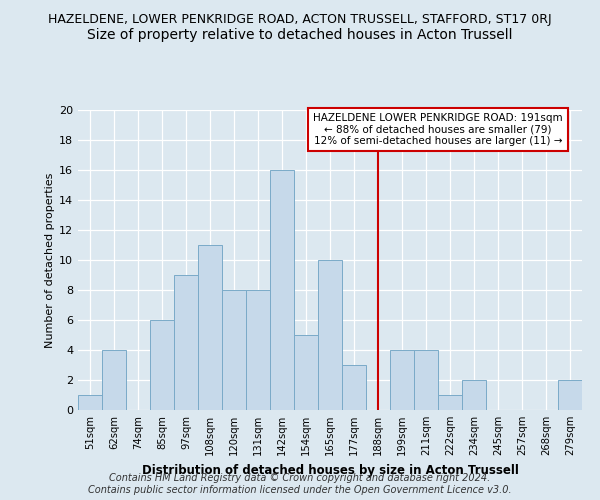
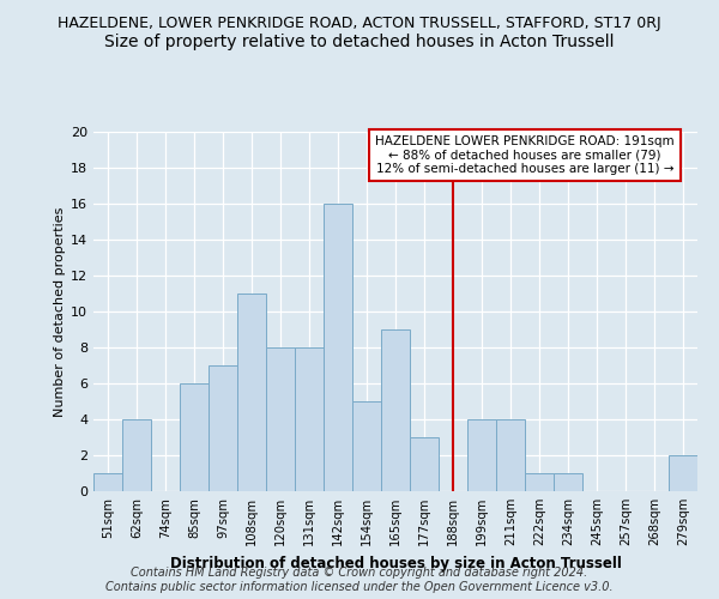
97sqm: 9 -> 7
165sqm: 10 -> 9
234sqm: 2 -> 1
